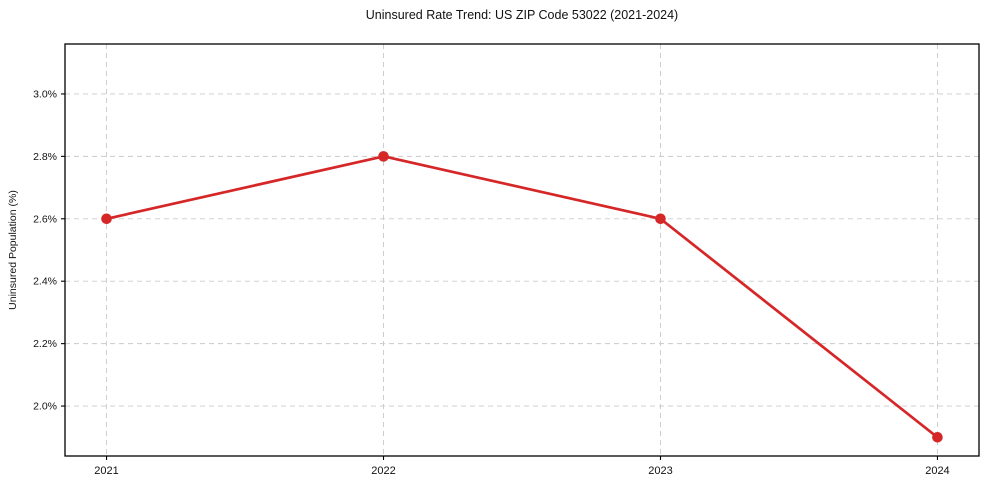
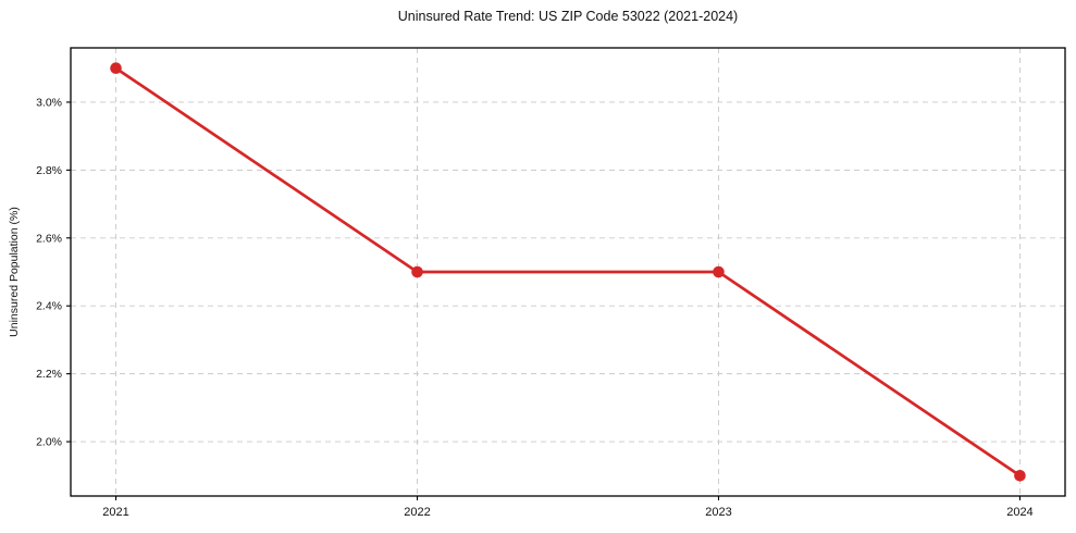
2021: 2.6% -> 3.1%
2022: 2.8% -> 2.5%
2023: 2.6% -> 2.5%
